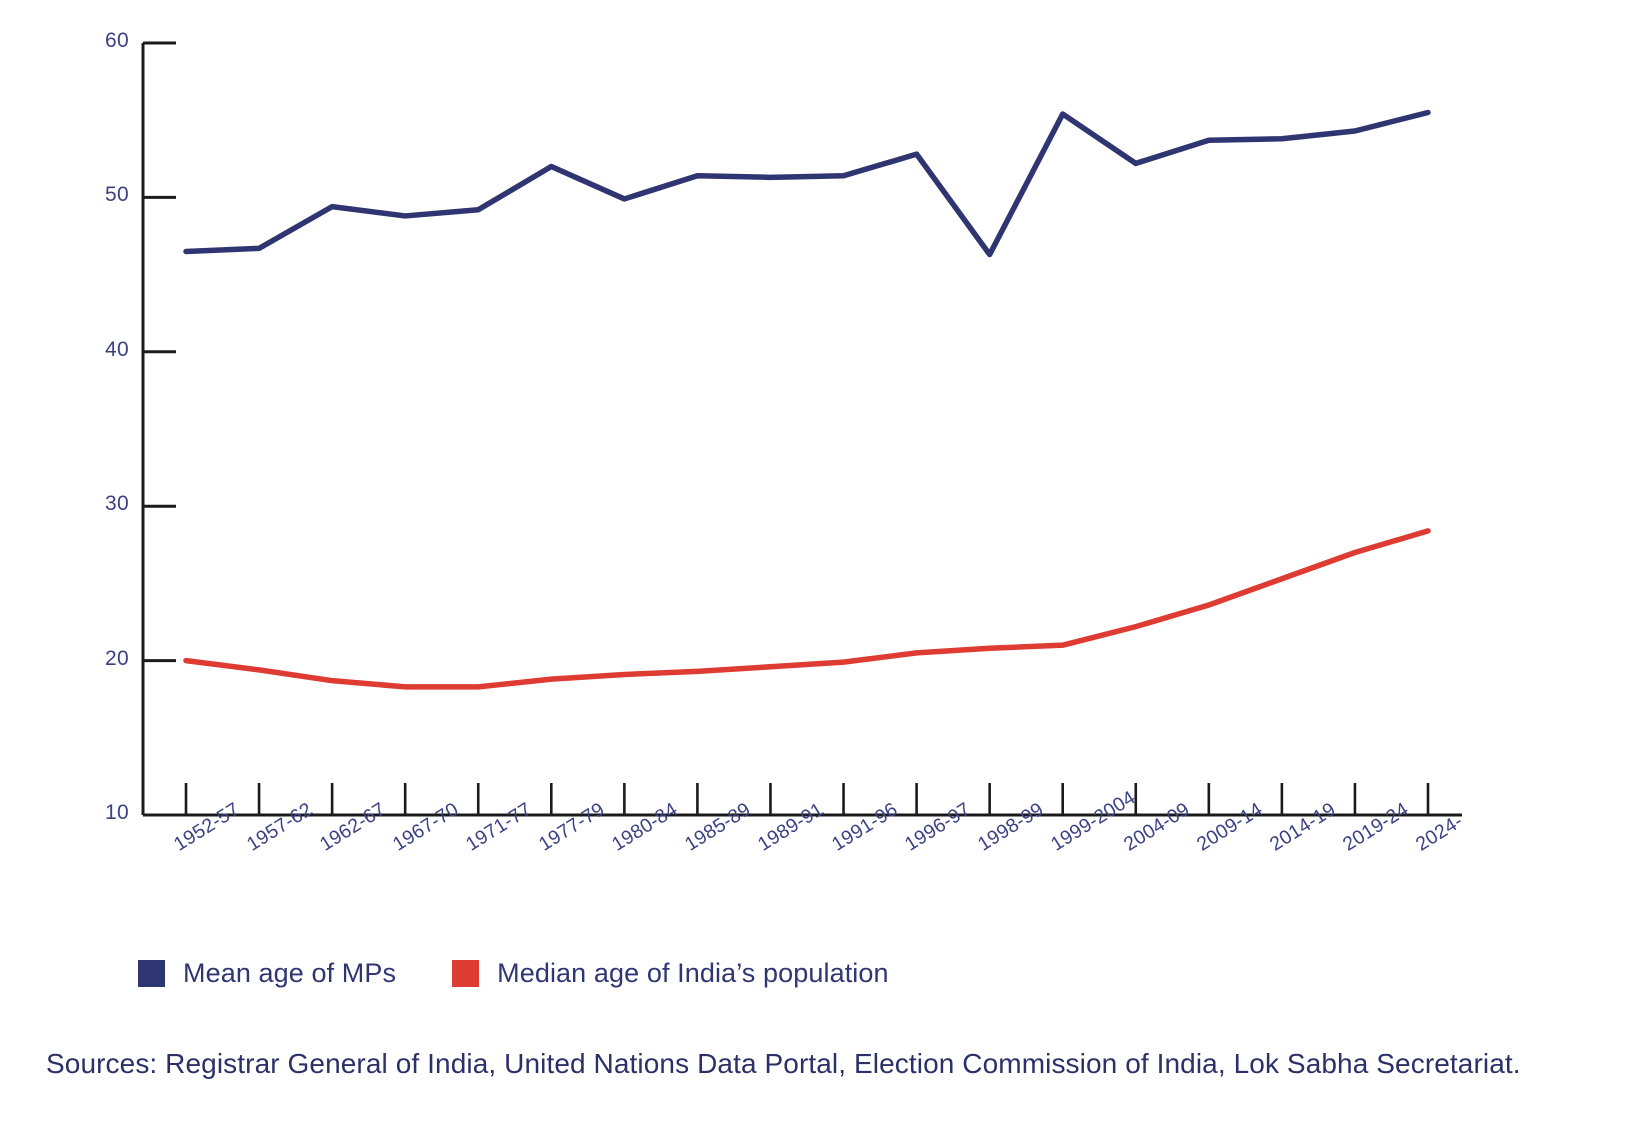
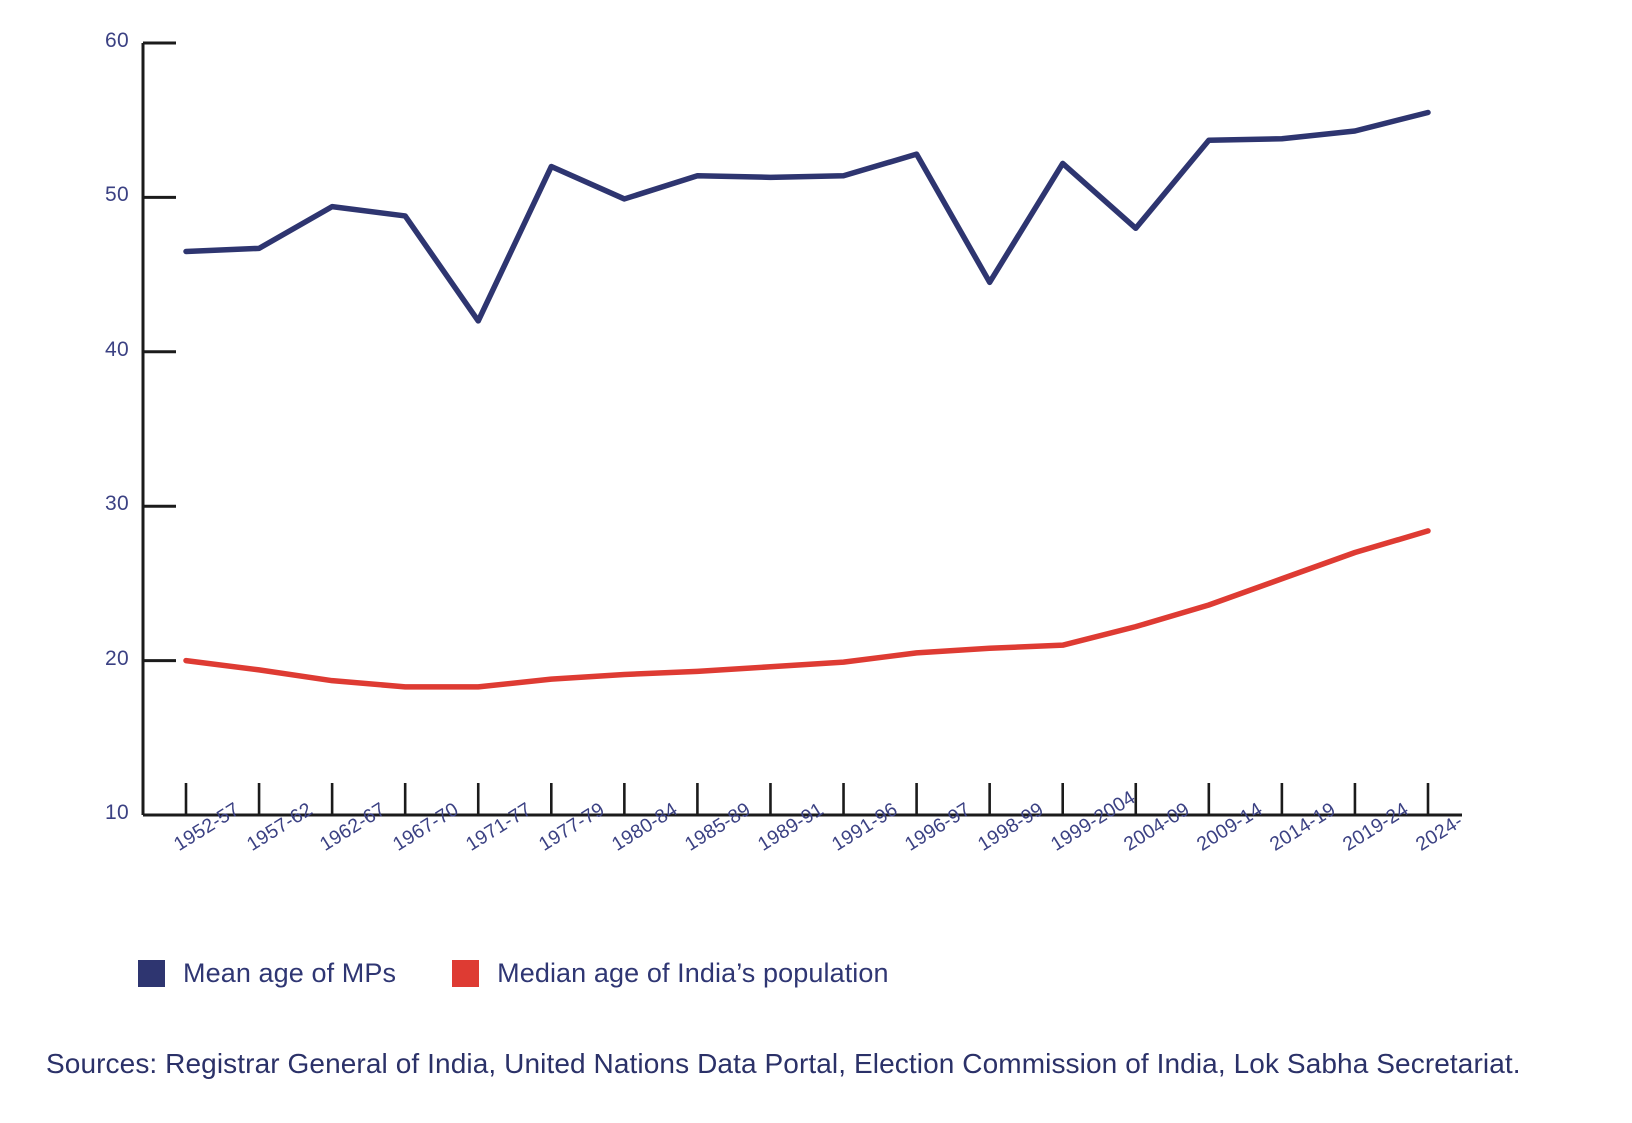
Mean age of MPs/1971-77: 49.2 -> 42.0
Mean age of MPs/1998-99: 46.3 -> 44.5
Mean age of MPs/1999-2004: 55.4 -> 52.2
Mean age of MPs/2004-09: 52.2 -> 48.0
